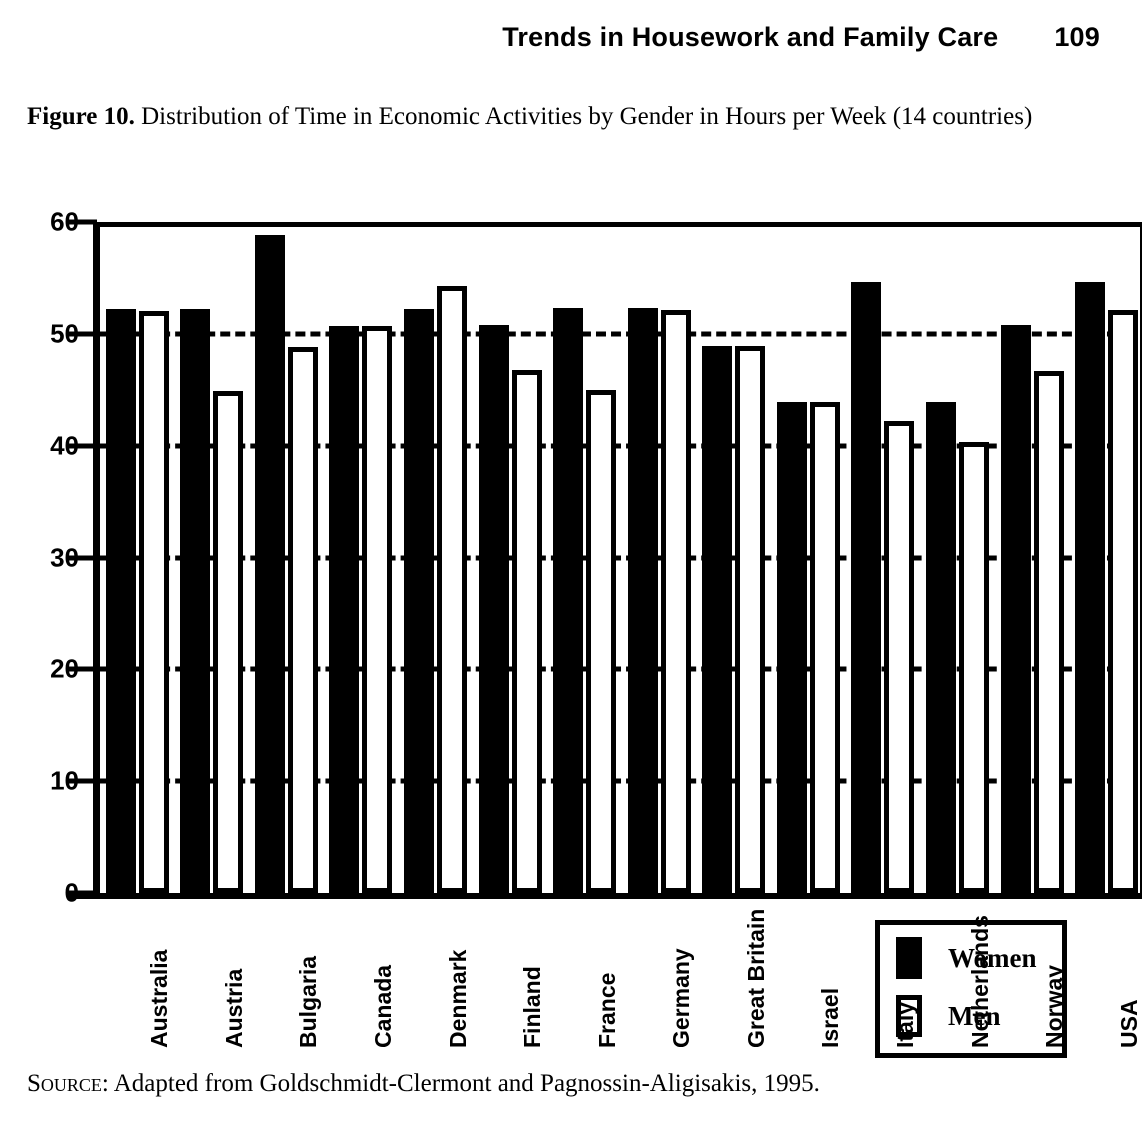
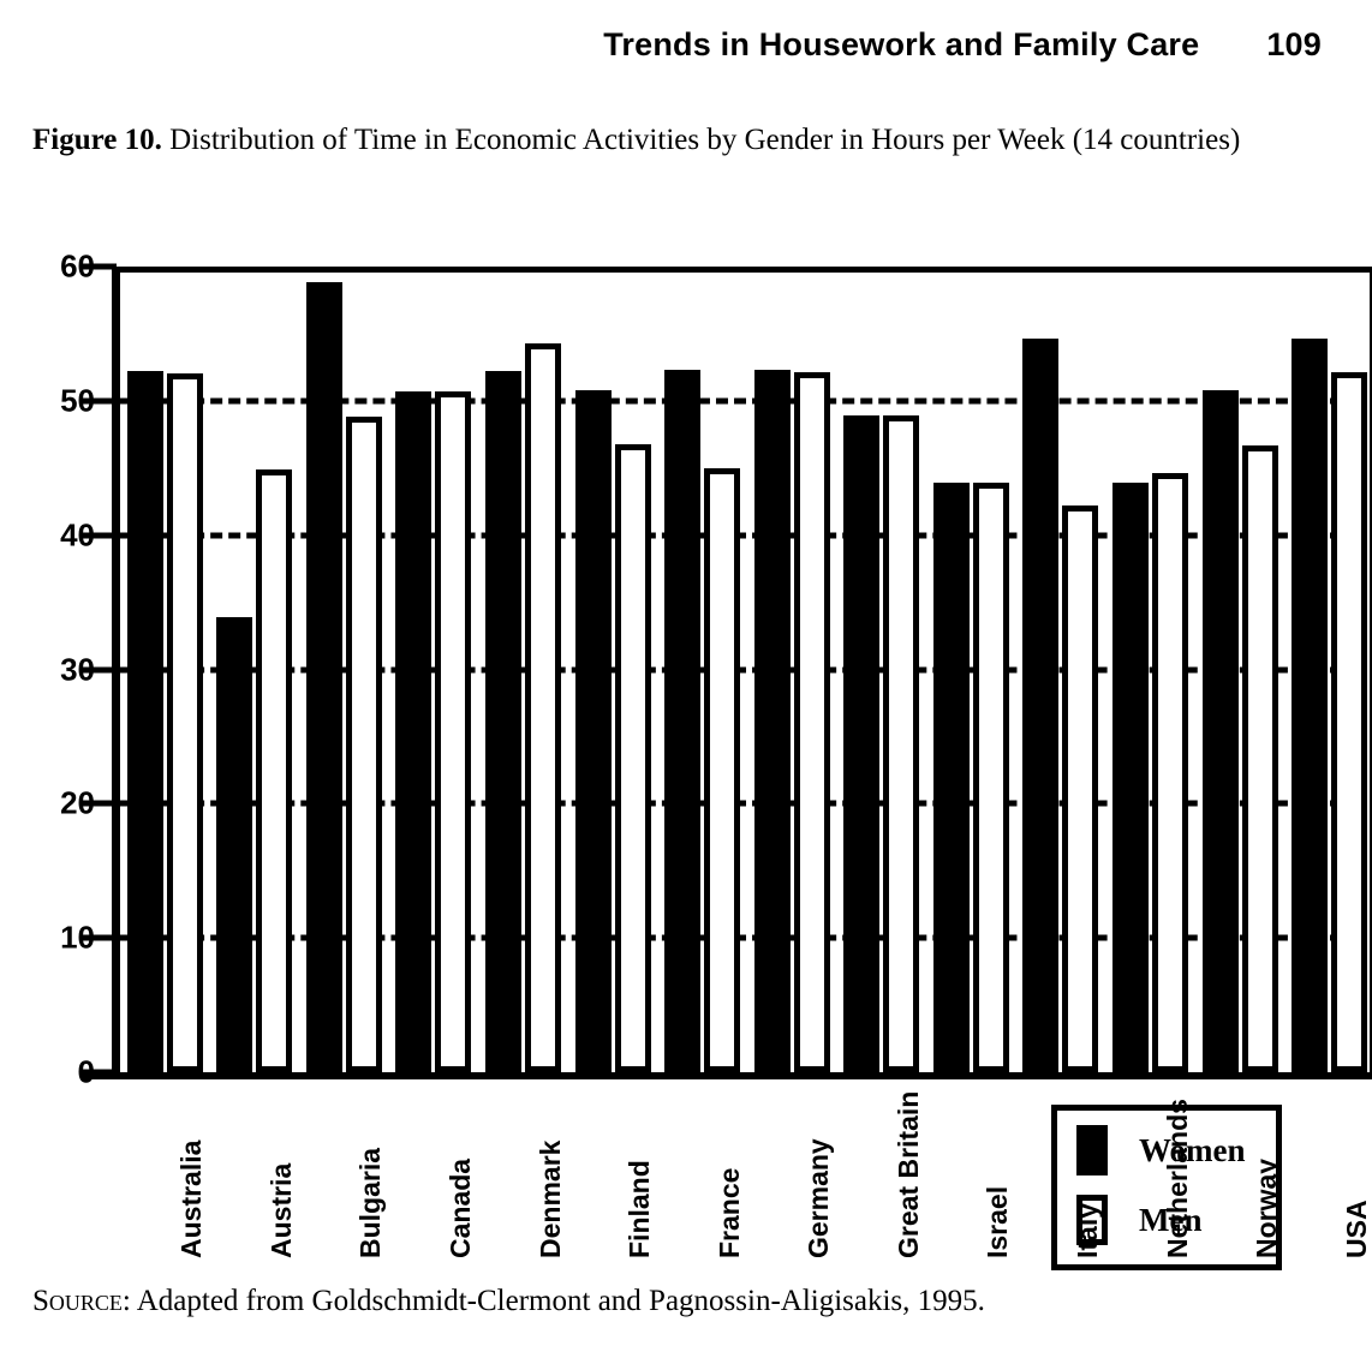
Women/Austria: 52.2 -> 33.9
Men/Netherlands: 40.3 -> 44.6
